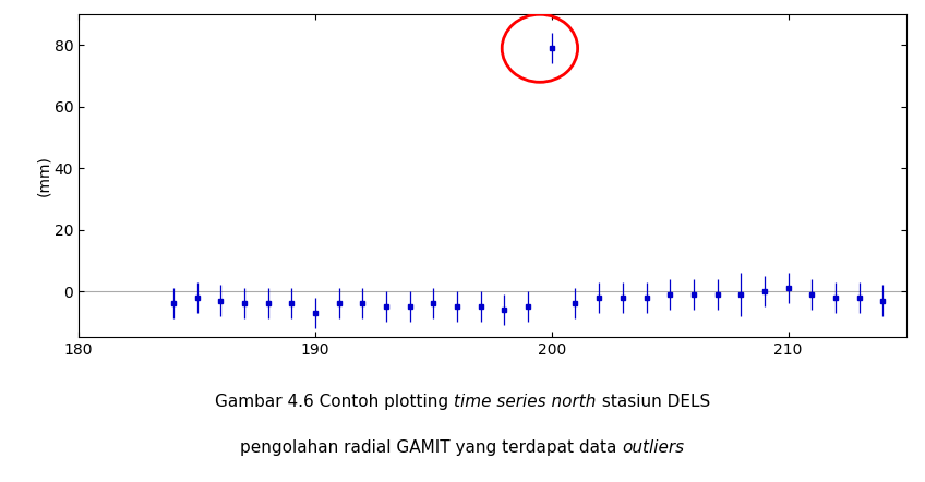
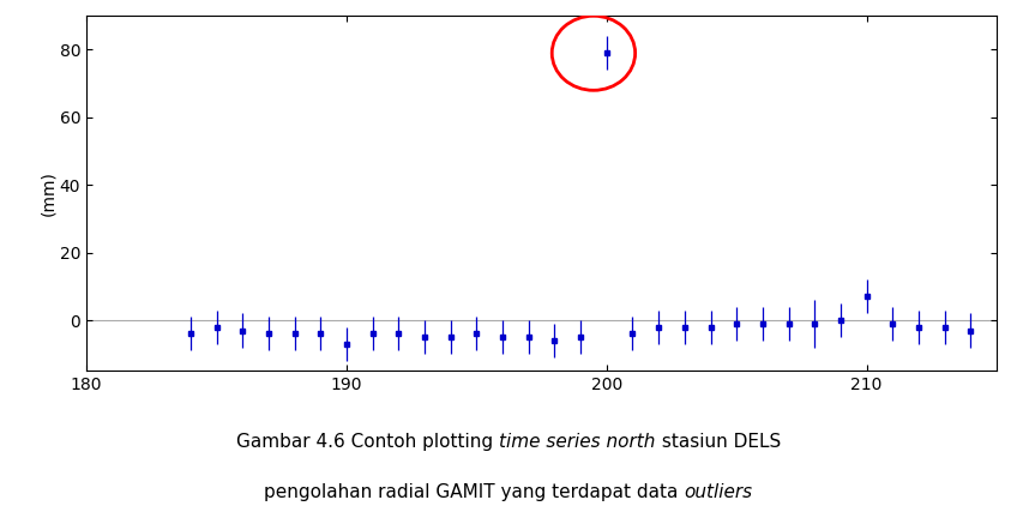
210: 1 -> 7
